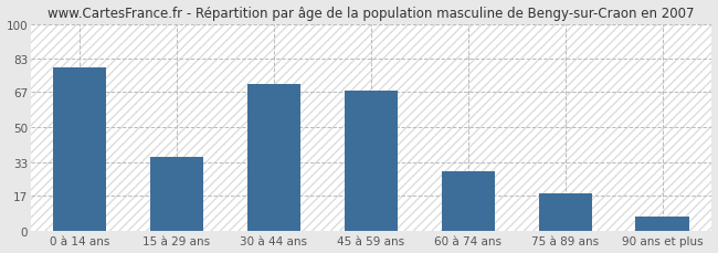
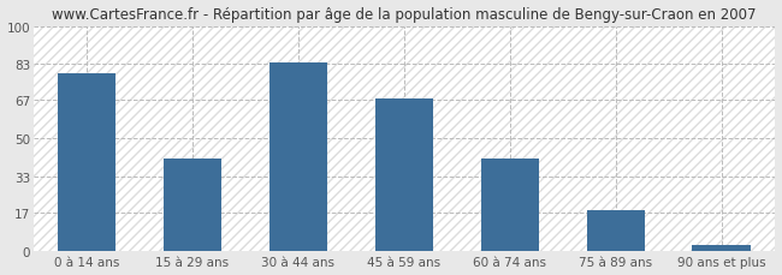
15 à 29 ans: 36 -> 41
30 à 44 ans: 71 -> 84
60 à 74 ans: 29 -> 41
90 ans et plus: 7 -> 3
